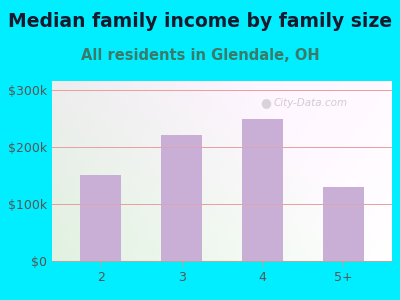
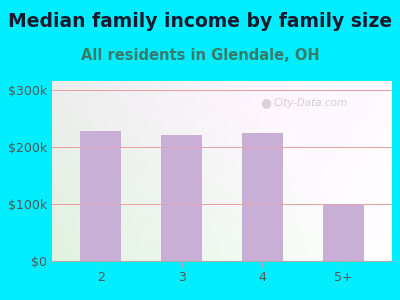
2: $150k -> $228k
4: $248k -> $224k
5+: $130k -> $100k
